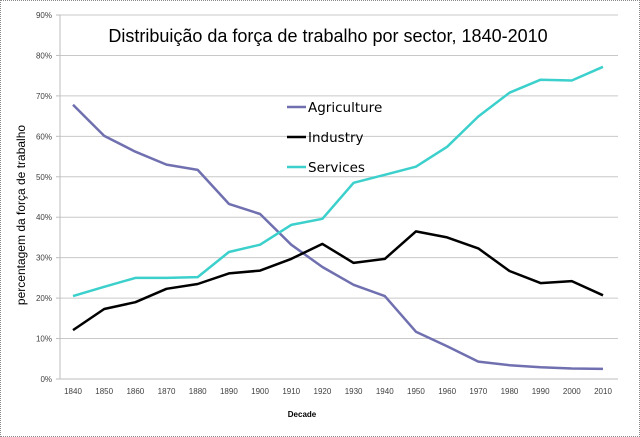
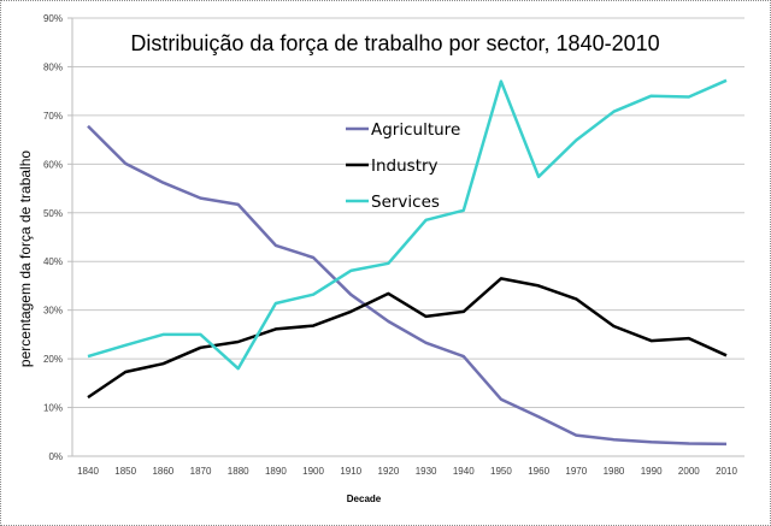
Services/1880: 25% -> 18%
Services/1950: 52% -> 77%
